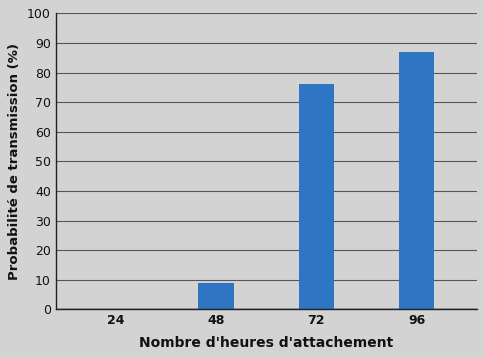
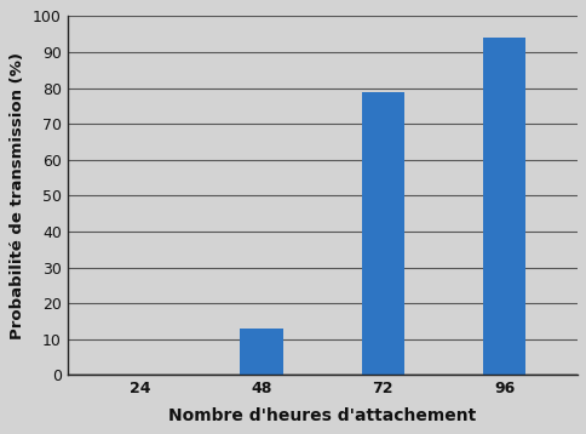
48: 9 -> 13
72: 76 -> 79
96: 87 -> 94
